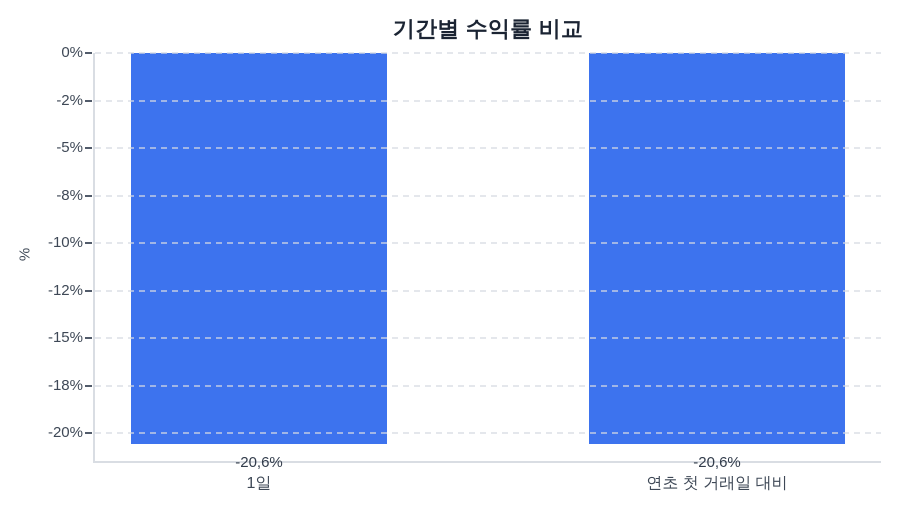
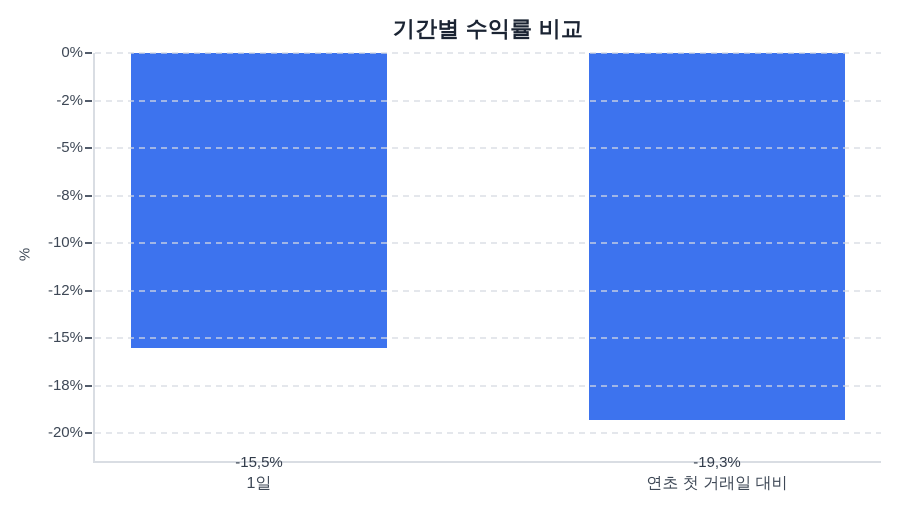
1일: -20,6% -> -15,5%
연초 첫 거래일 대비: -20,6% -> -19,3%
